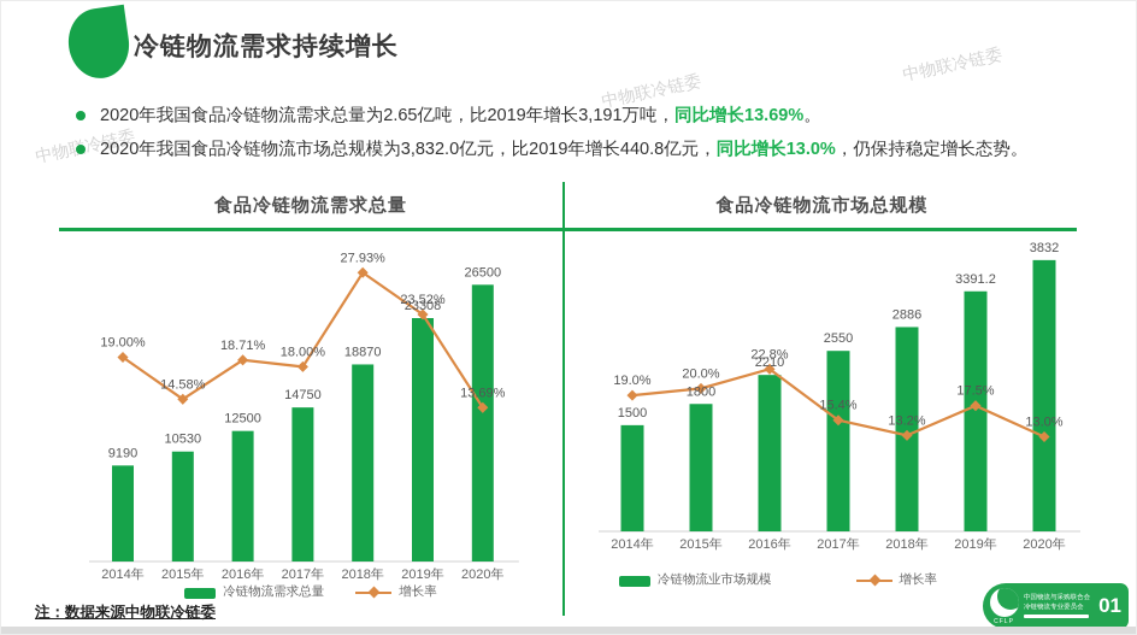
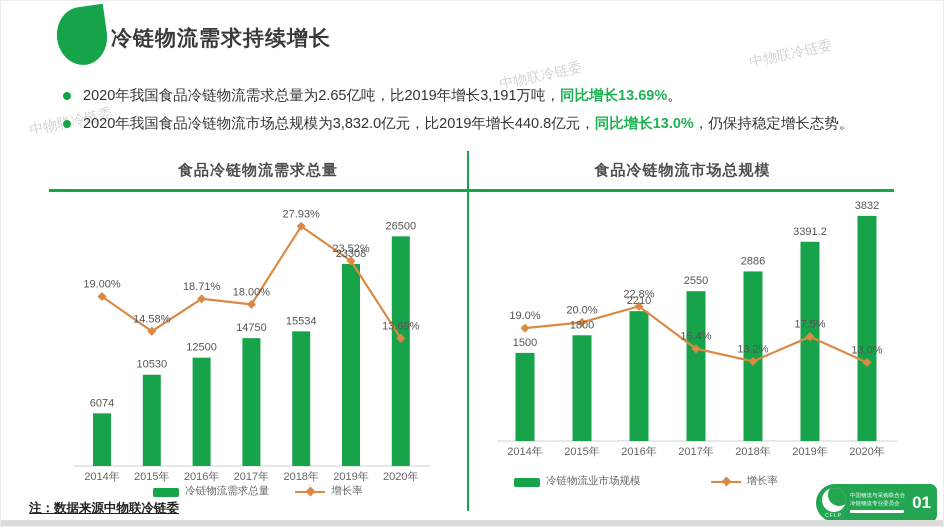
食品冷链物流需求总量/冷链物流需求总量/2014年: 9190 -> 6074
食品冷链物流需求总量/冷链物流需求总量/2018年: 18870 -> 15534
